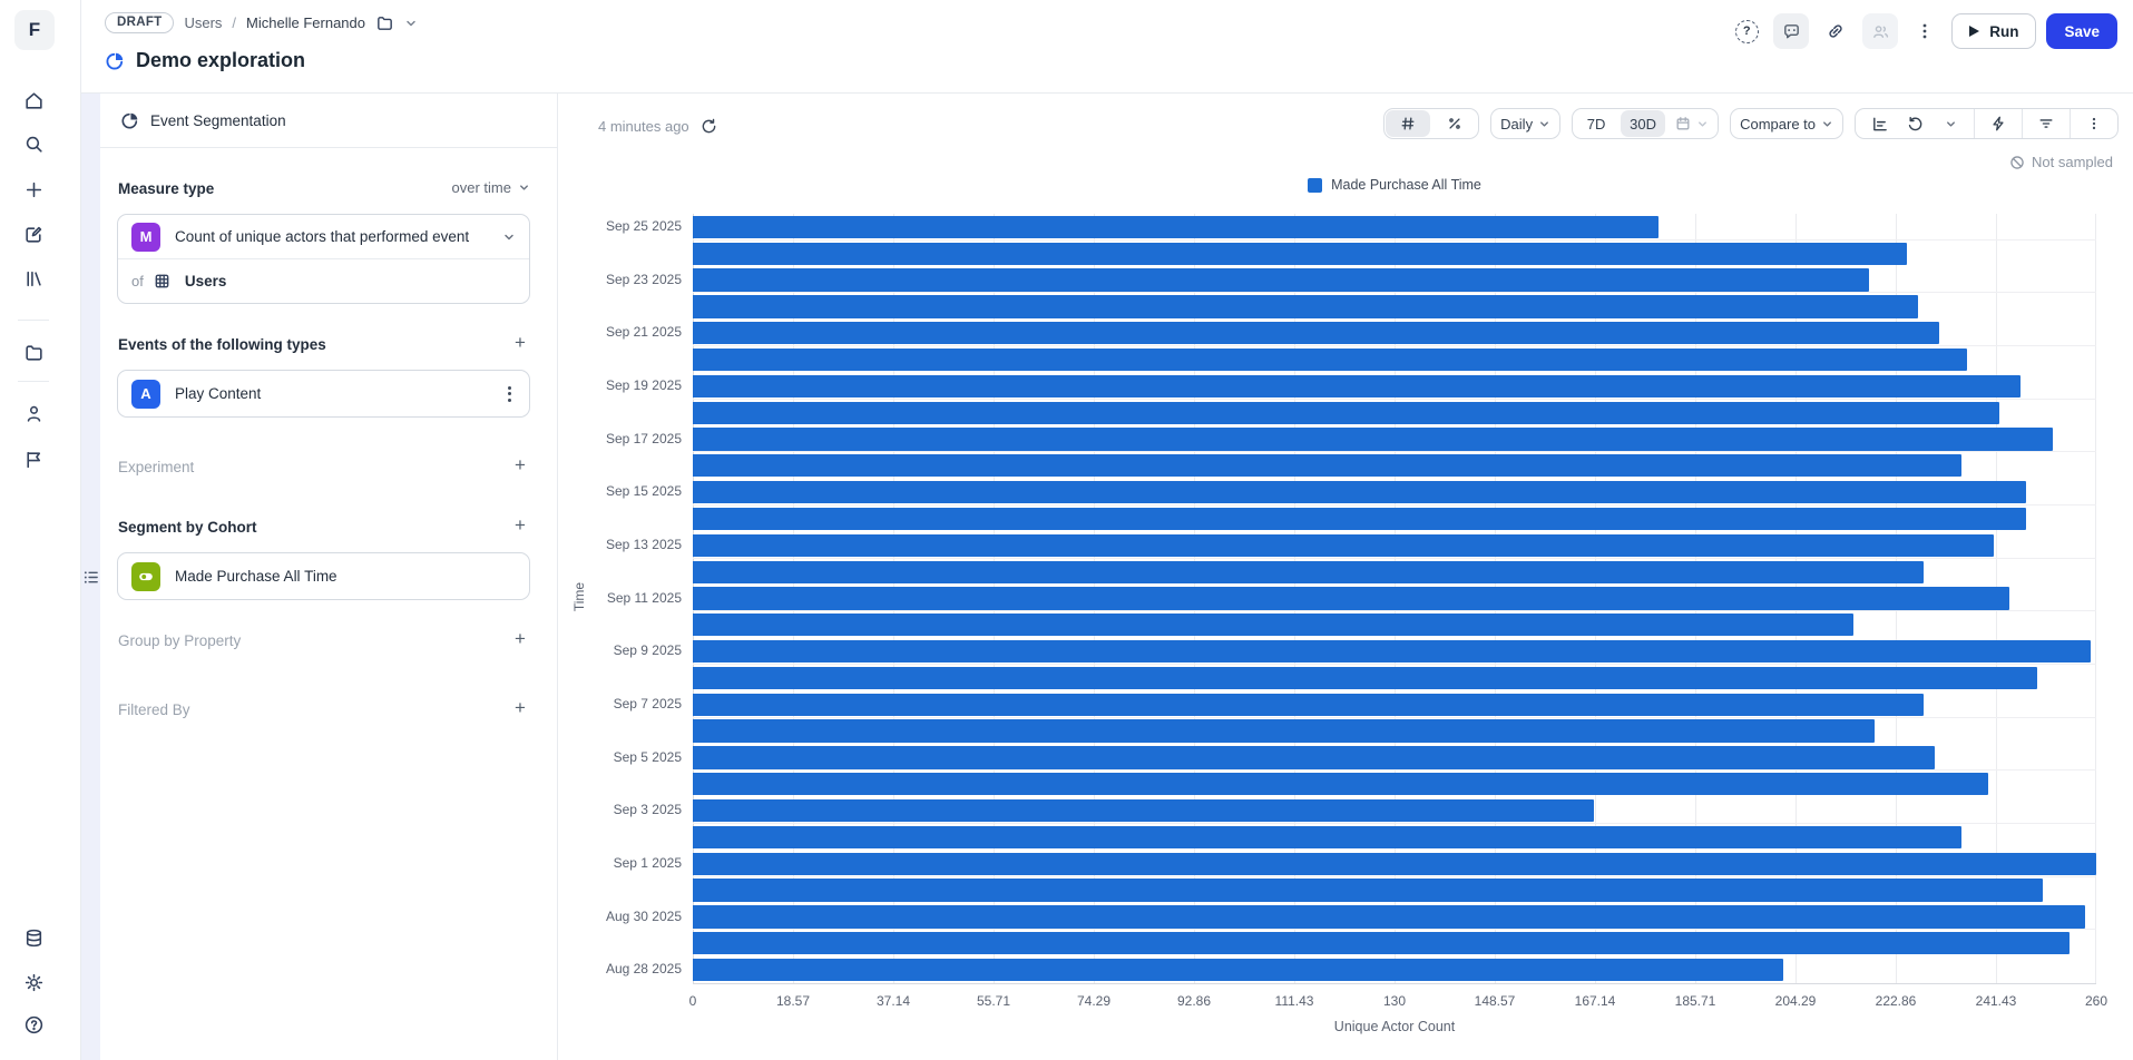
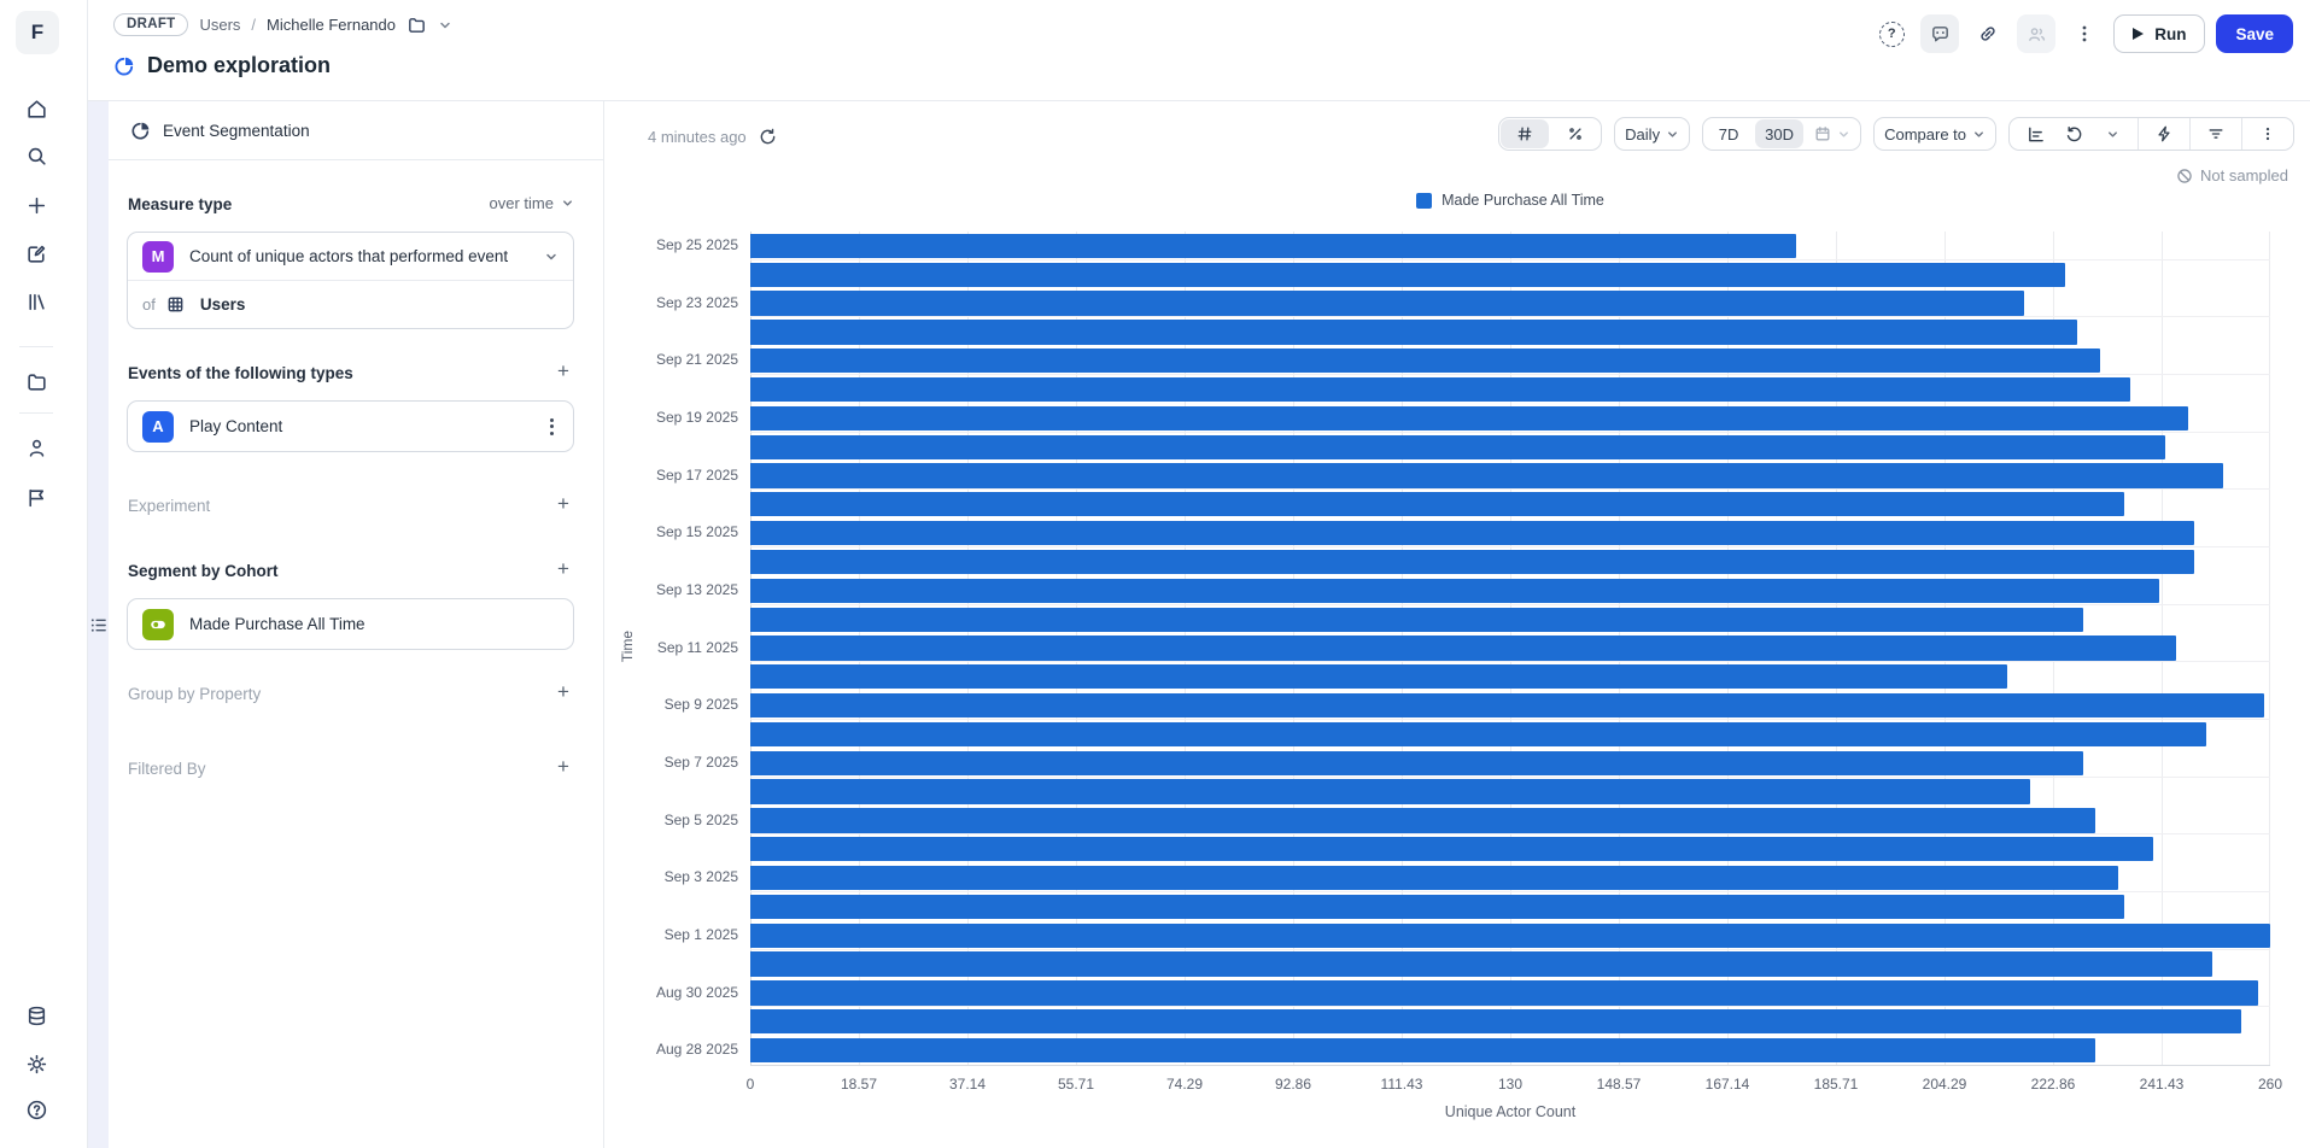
Sep 3 2025: 167 -> 234
Aug 28 2025: 202 -> 230
